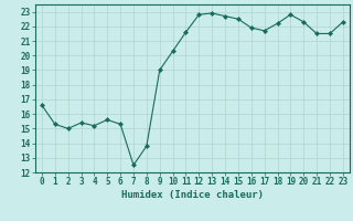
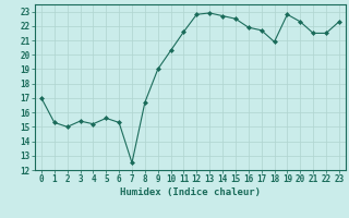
0: 16.6 -> 17.0
8: 13.8 -> 16.7
18: 22.2 -> 20.9
